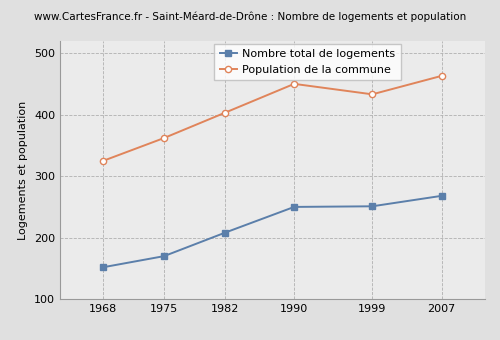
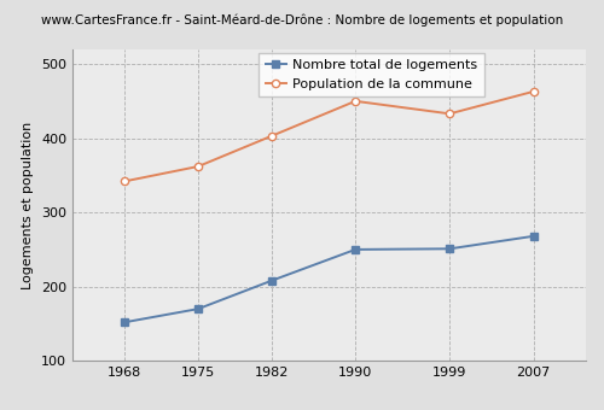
Population de la commune/1968: 325 -> 342
